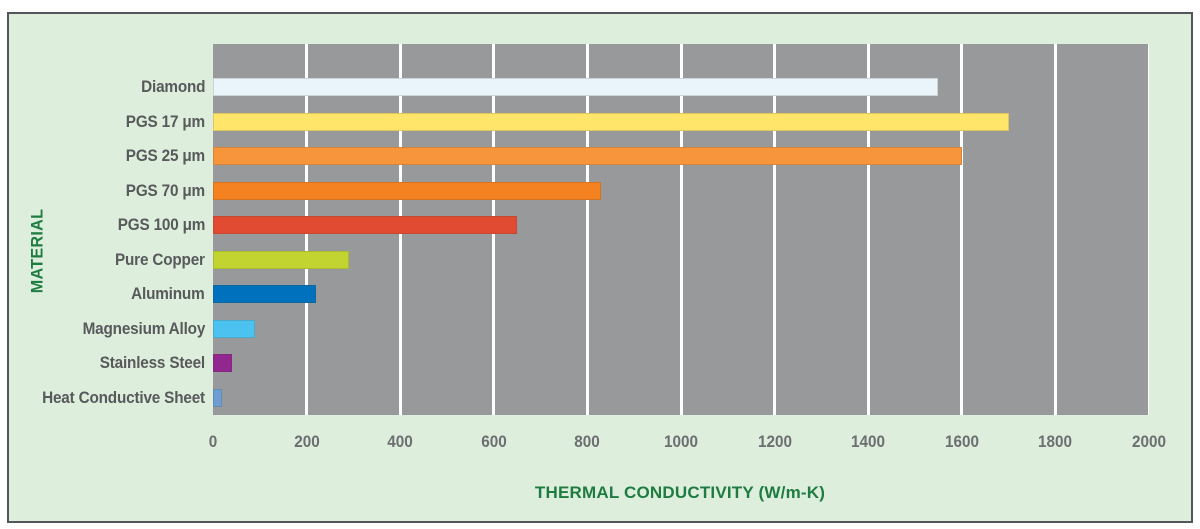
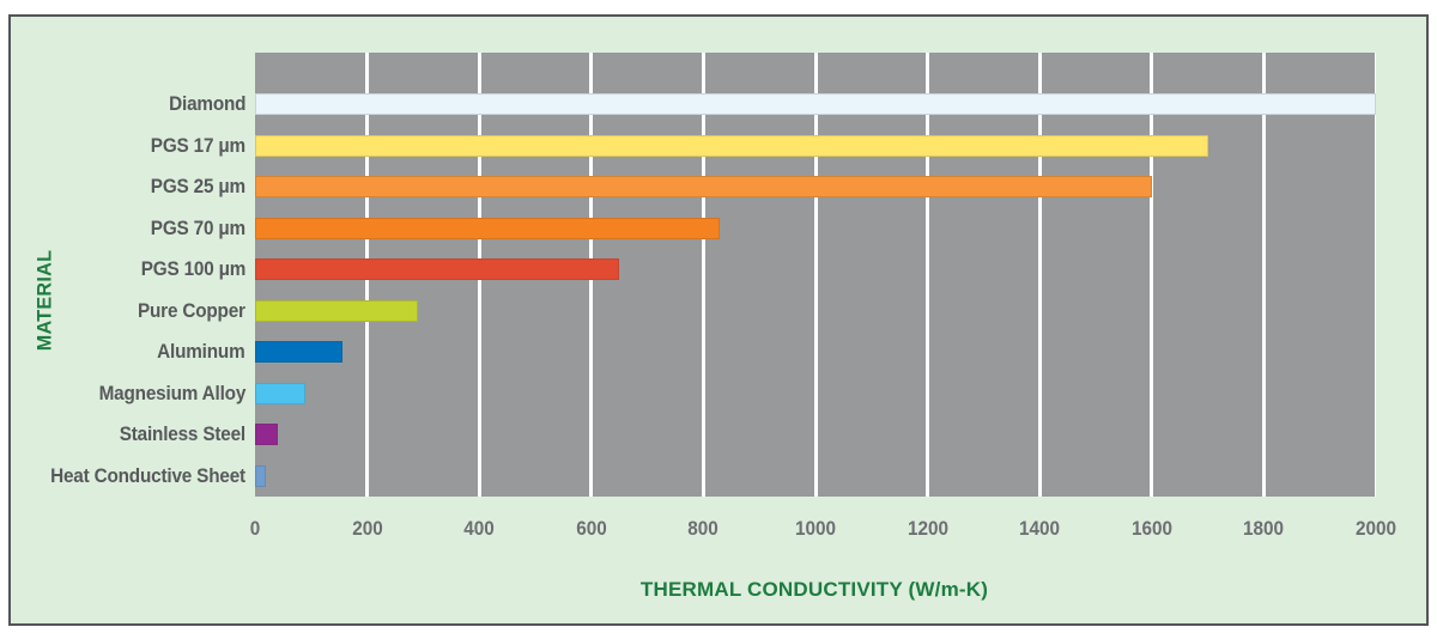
Diamond: 1550 -> 2000
Aluminum: 220 -> 160
